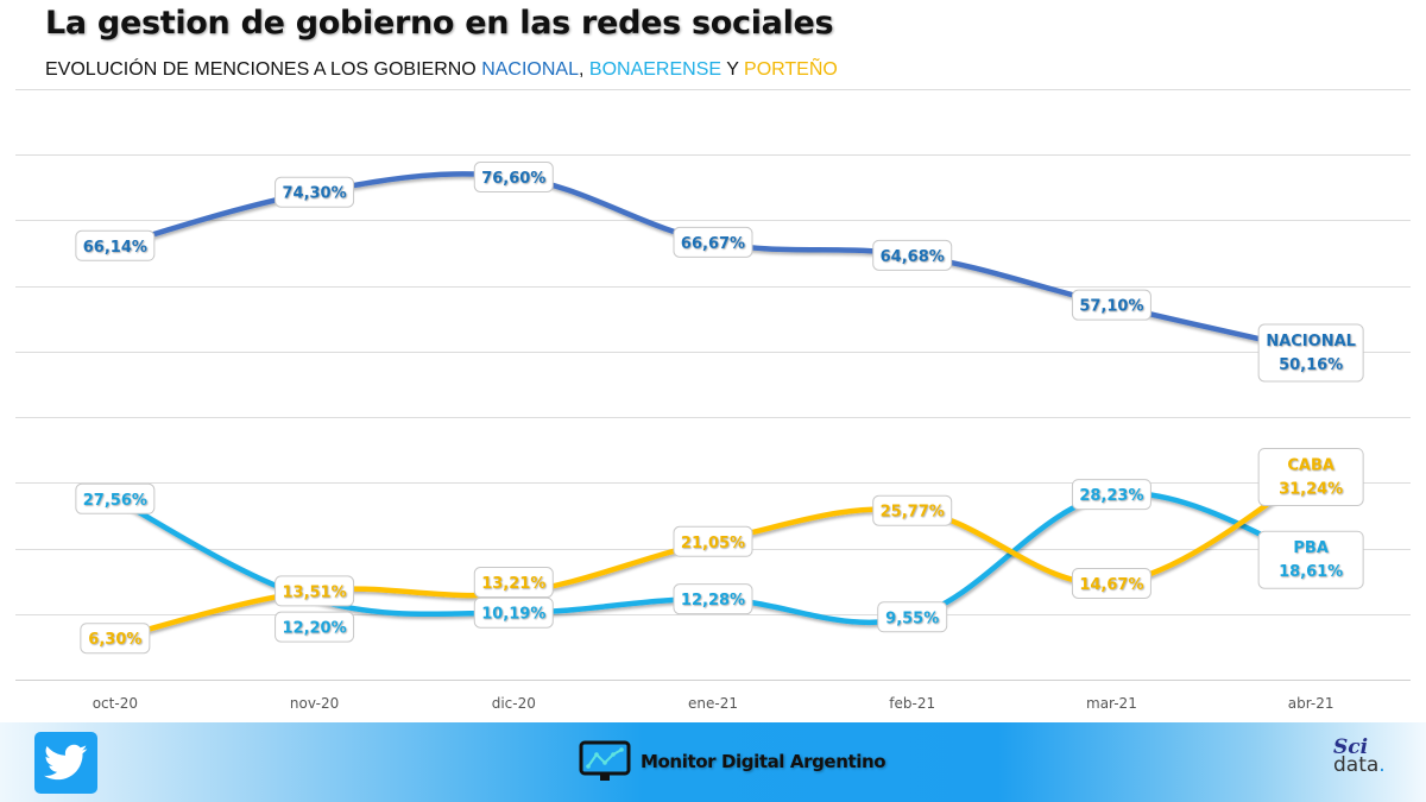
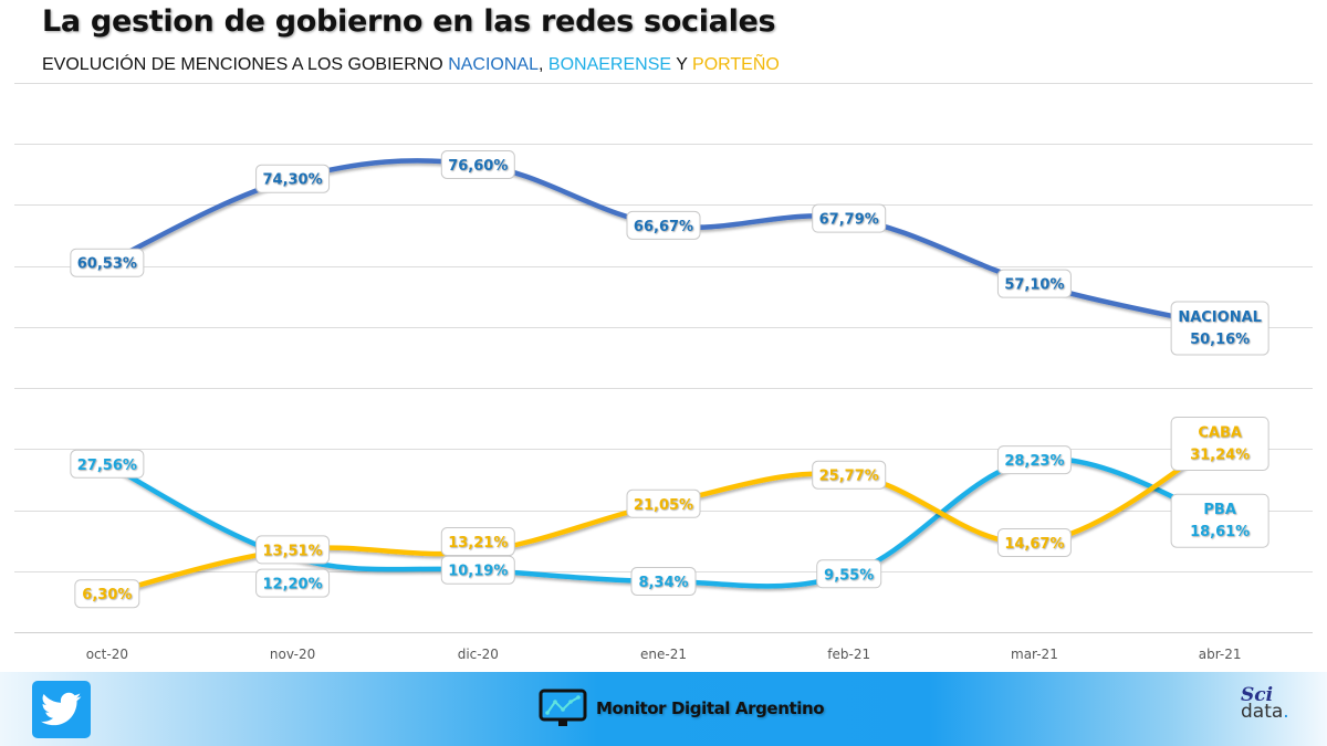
NACIONAL/oct-20: 66,14% -> 60,53%
PBA/ene-21: 12,28% -> 8,34%
NACIONAL/feb-21: 64,68% -> 67,79%
